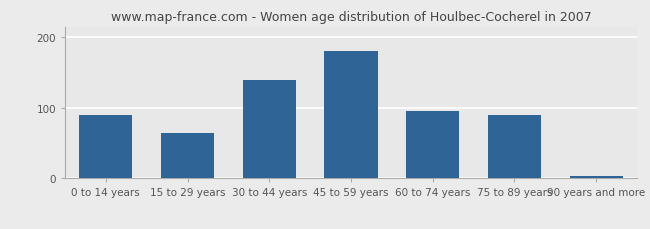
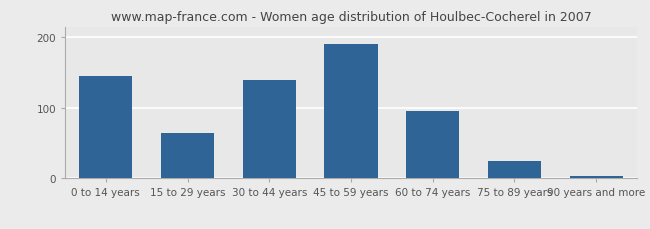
0 to 14 years: 90 -> 145
45 to 59 years: 180 -> 190
75 to 89 years: 90 -> 25
